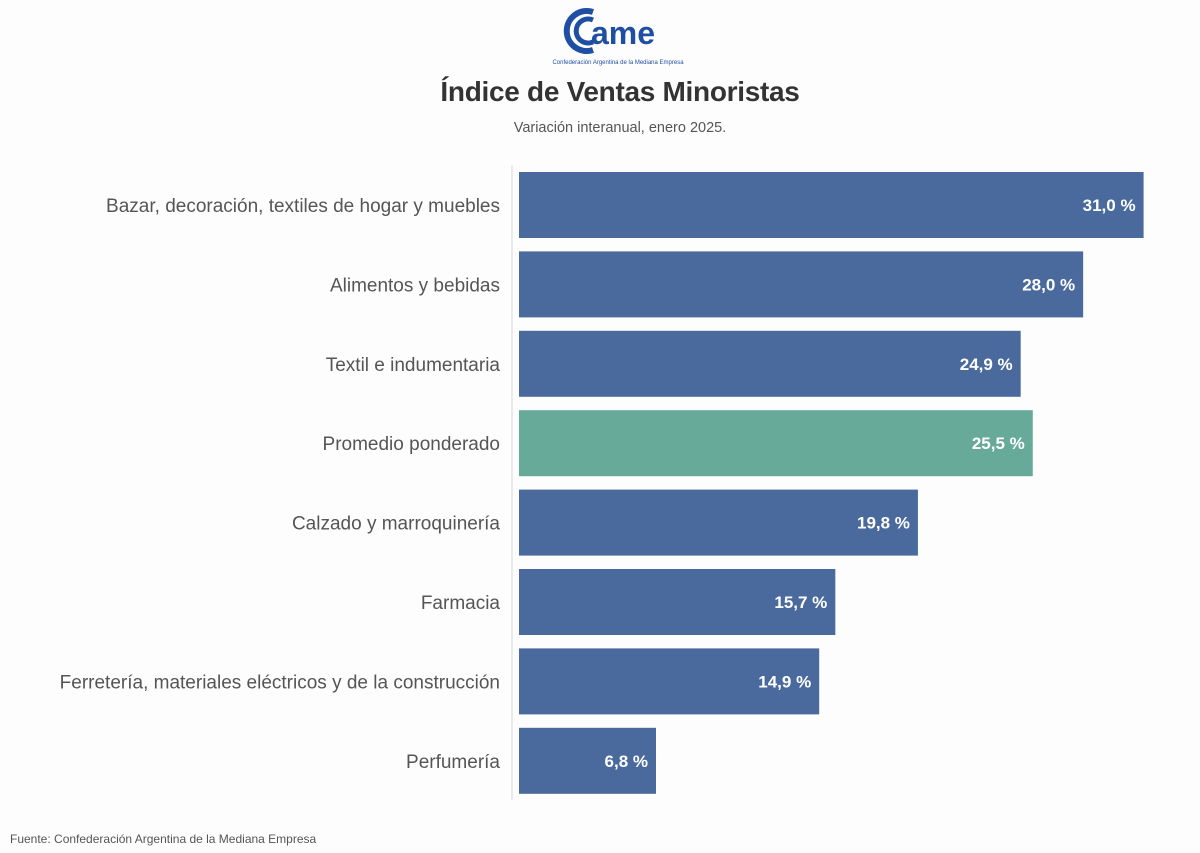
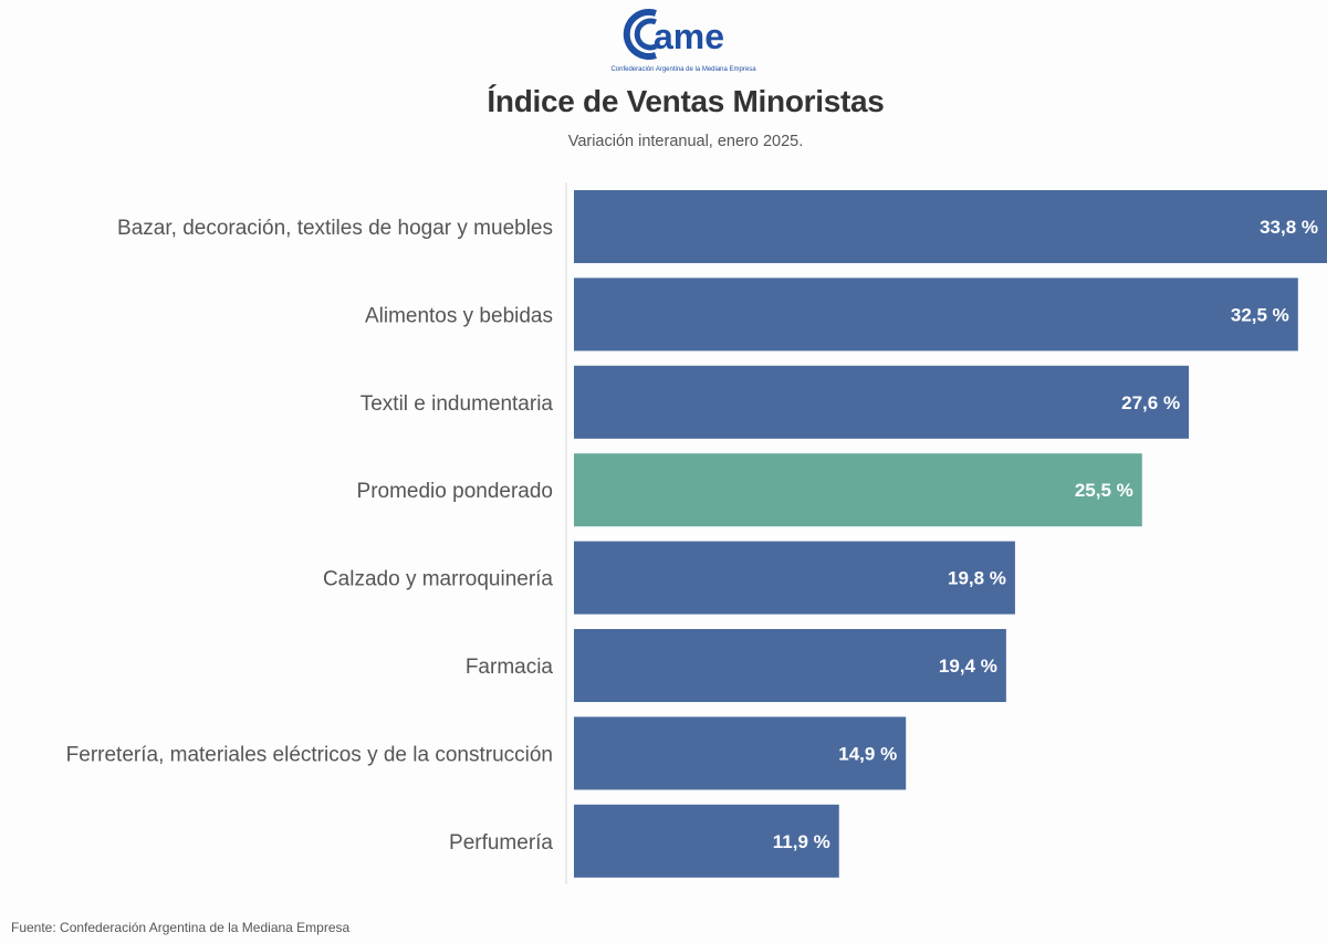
Bazar, decoración, textiles de hogar y muebles: 31,0 -> 33,8
Alimentos y bebidas: 28,0 -> 32,5
Textil e indumentaria: 24,9 -> 27,6
Farmacia: 15,7 -> 19,4
Perfumería: 6,8 -> 11,9
